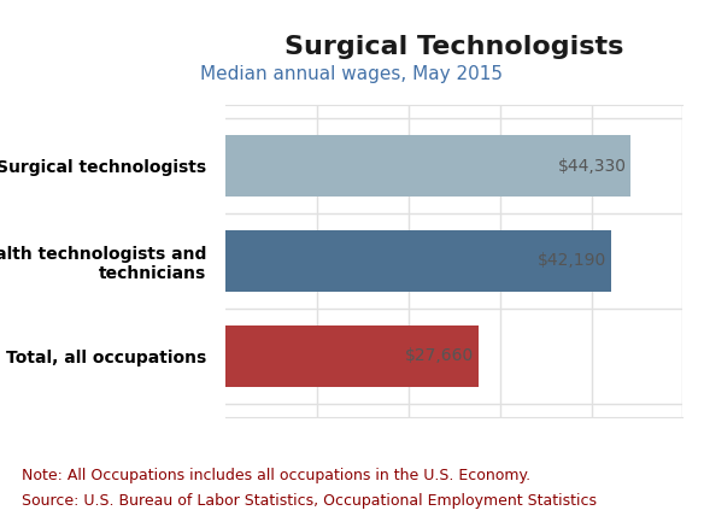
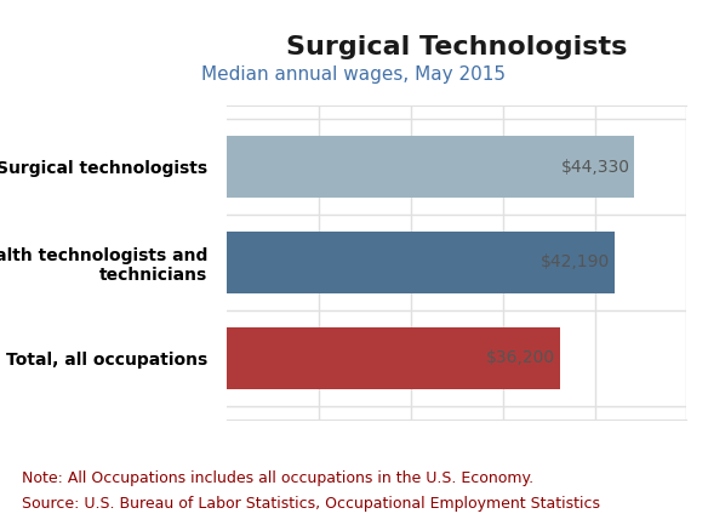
Total, all occupations: $27,660 -> $36,200
